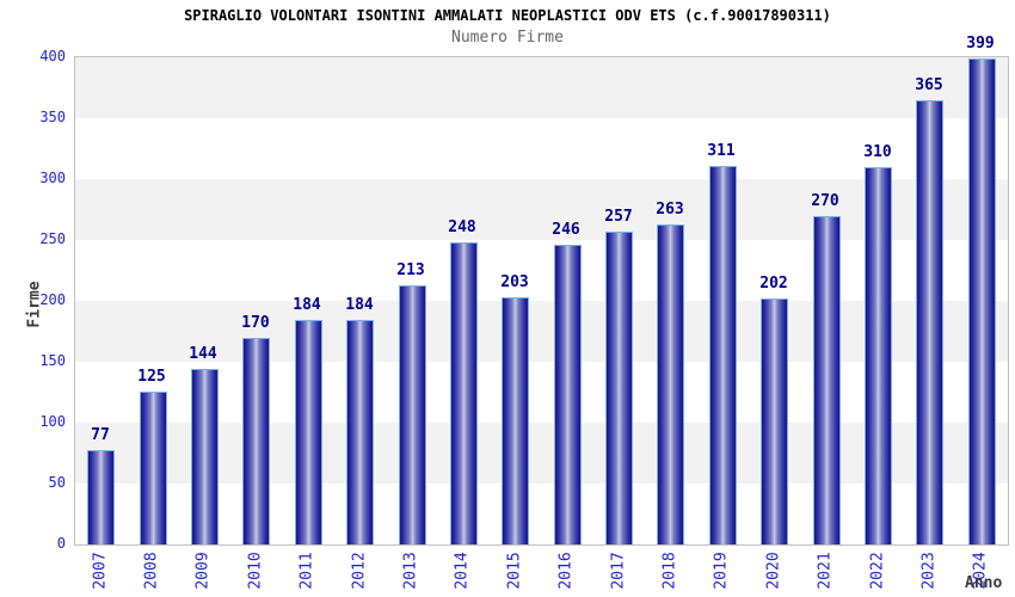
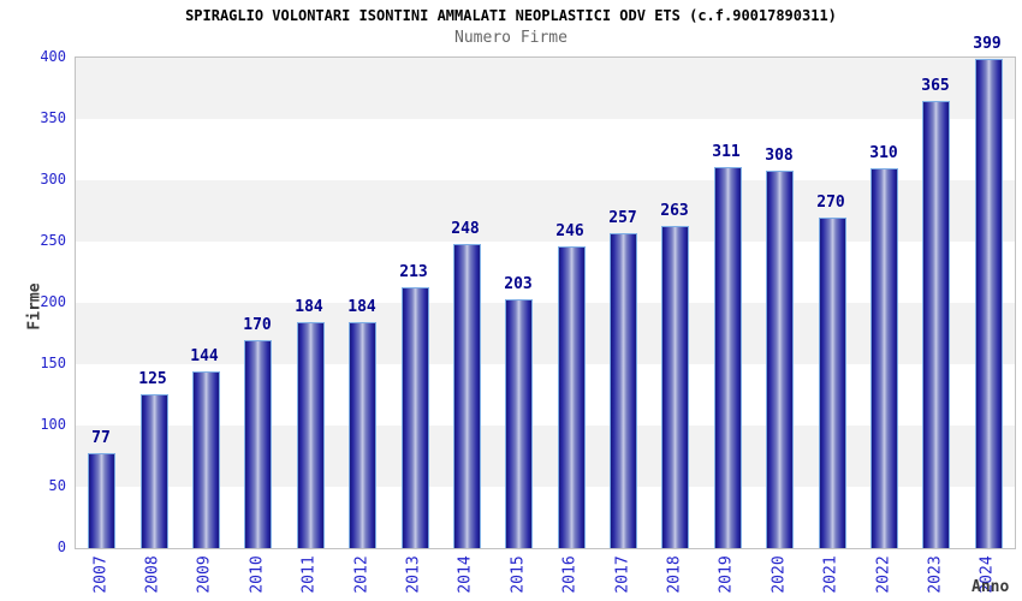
2020: 202 -> 308
